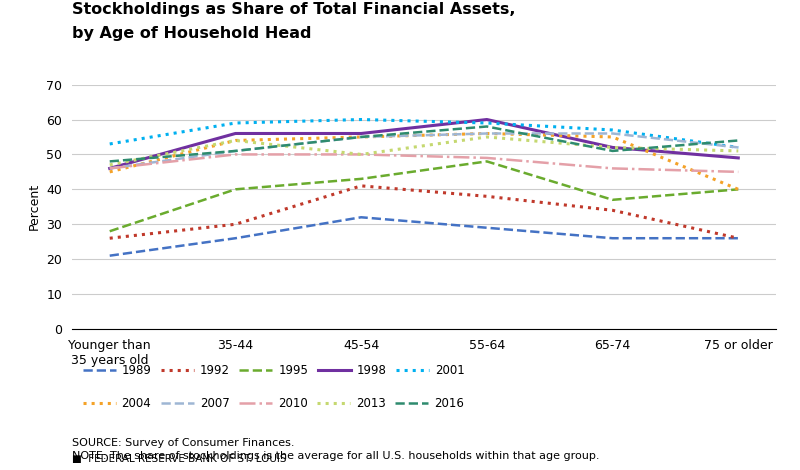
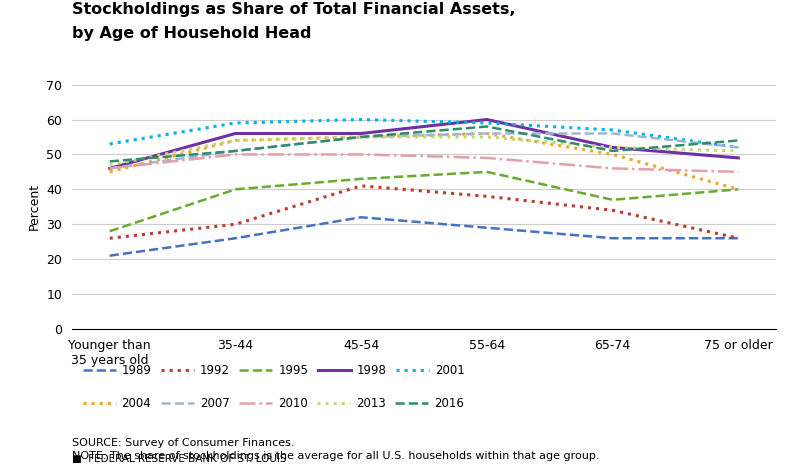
2013/45-54: 50 -> 55
1995/55-64: 48 -> 45
2004/65-74: 55 -> 50
